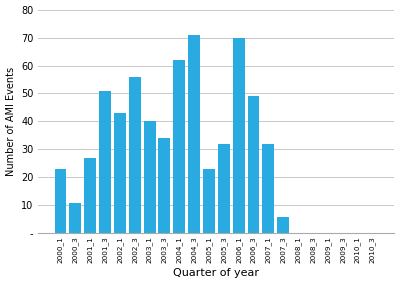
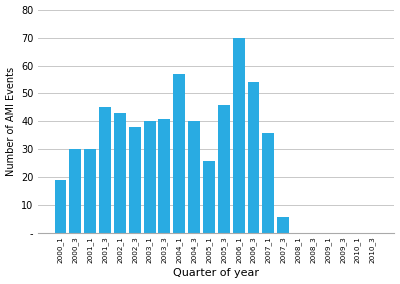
2000_1: 23 -> 19
2000_3: 11 -> 30
2001_1: 27 -> 30
2001_3: 51 -> 45
2002_3: 56 -> 38
2003_3: 34 -> 41
2004_1: 62 -> 57
2004_3: 71 -> 40
2005_1: 23 -> 26
2005_3: 32 -> 46
2006_3: 49 -> 54
2007_1: 32 -> 36
